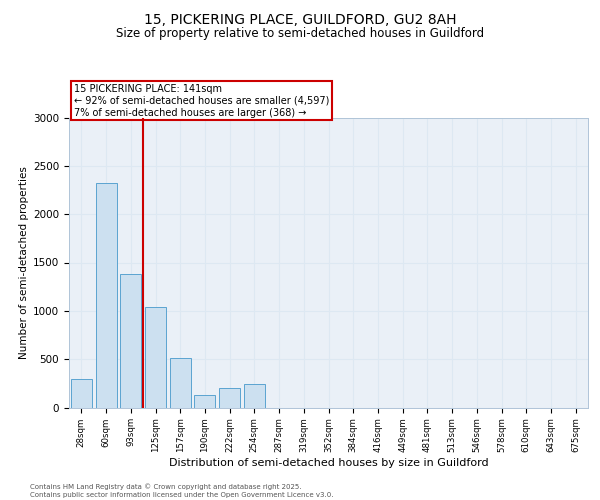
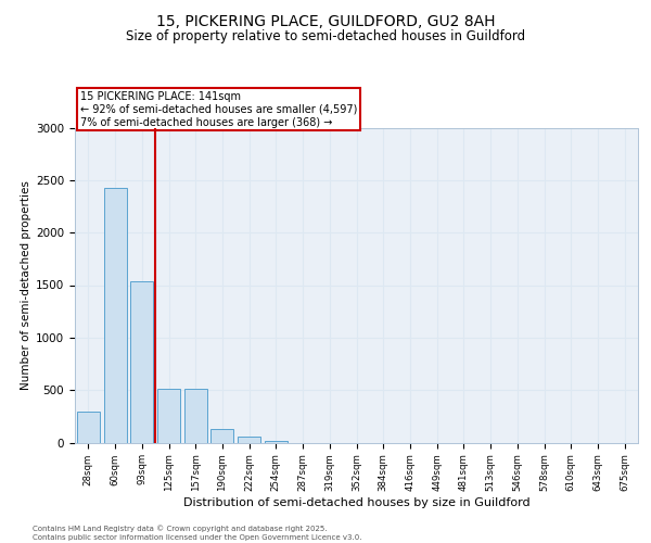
60sqm: 2320 -> 2430
93sqm: 1380 -> 1540
125sqm: 1040 -> 510
222sqm: 200 -> 60
254sqm: 240 -> 20
